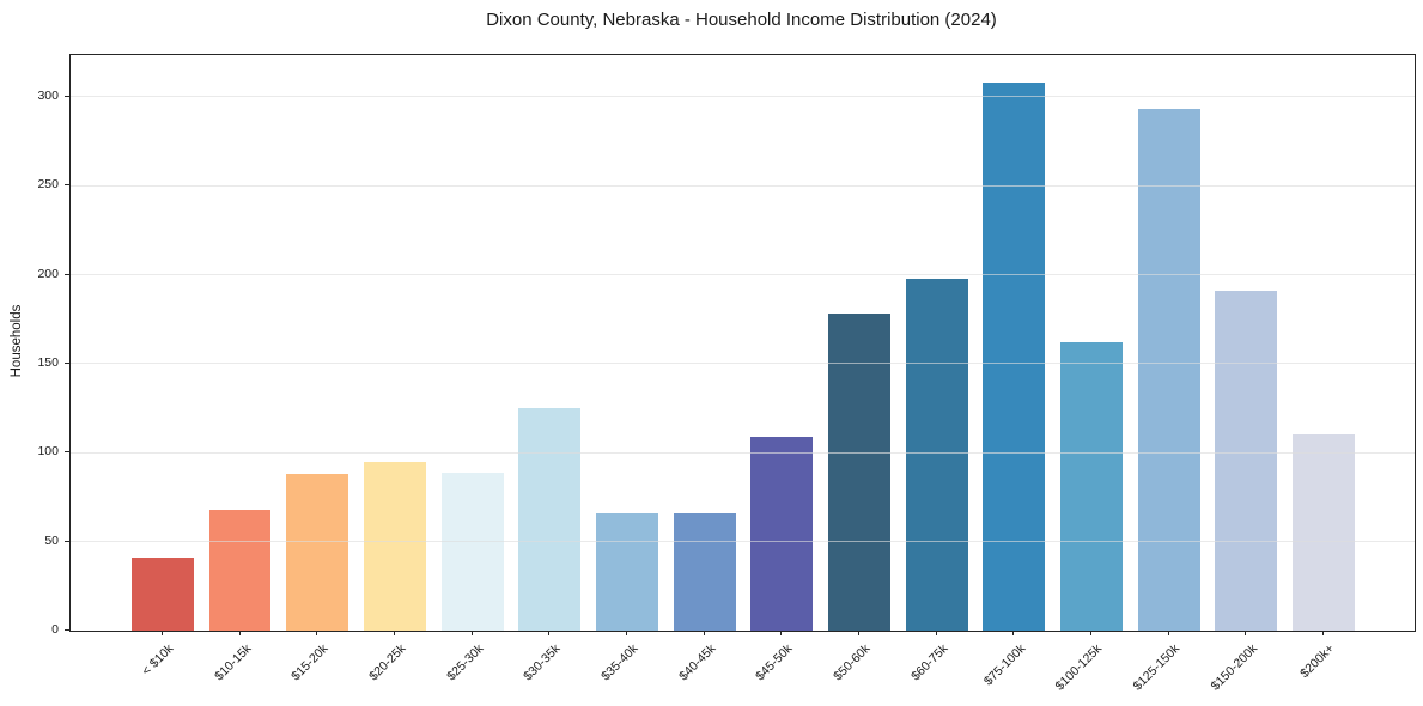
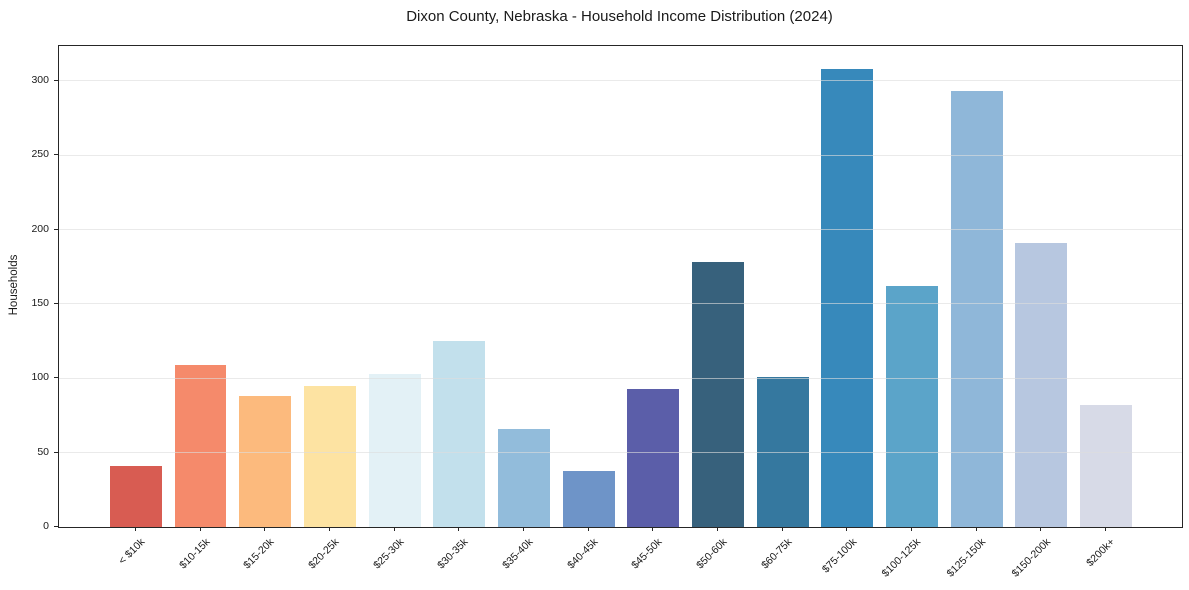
$10-15k: 68 -> 109
$25-30k: 89 -> 103
$40-45k: 66 -> 38
$45-50k: 109 -> 93
$60-75k: 198 -> 101
$200k+: 110 -> 82
